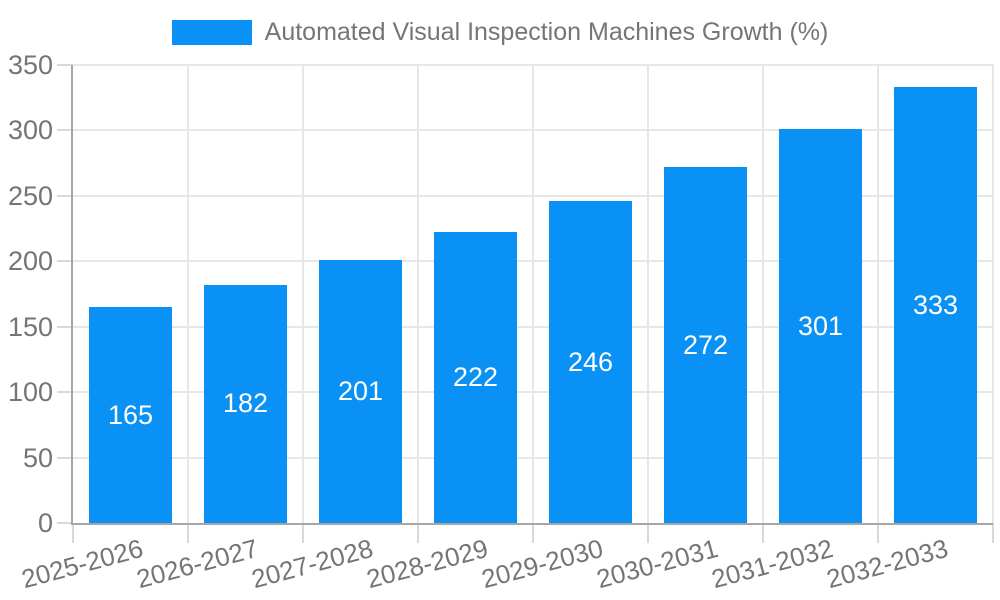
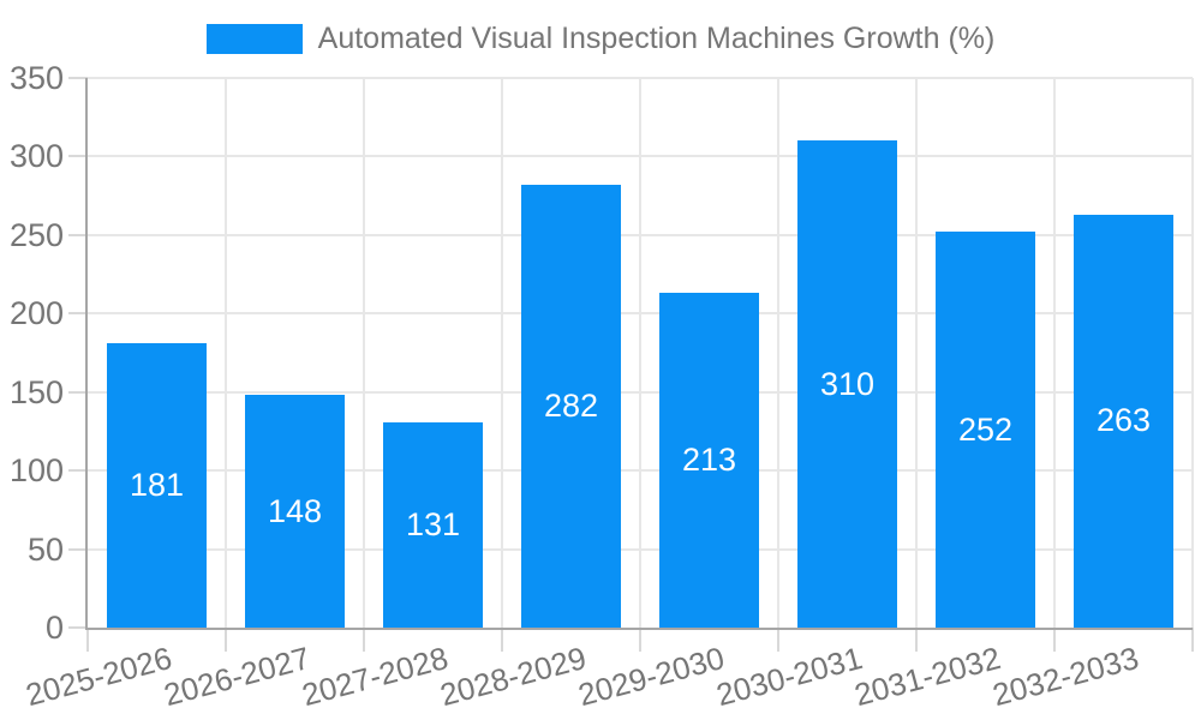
2025-2026: 165 -> 181
2026-2027: 182 -> 148
2027-2028: 201 -> 131
2028-2029: 222 -> 282
2029-2030: 246 -> 213
2030-2031: 272 -> 310
2031-2032: 301 -> 252
2032-2033: 333 -> 263
